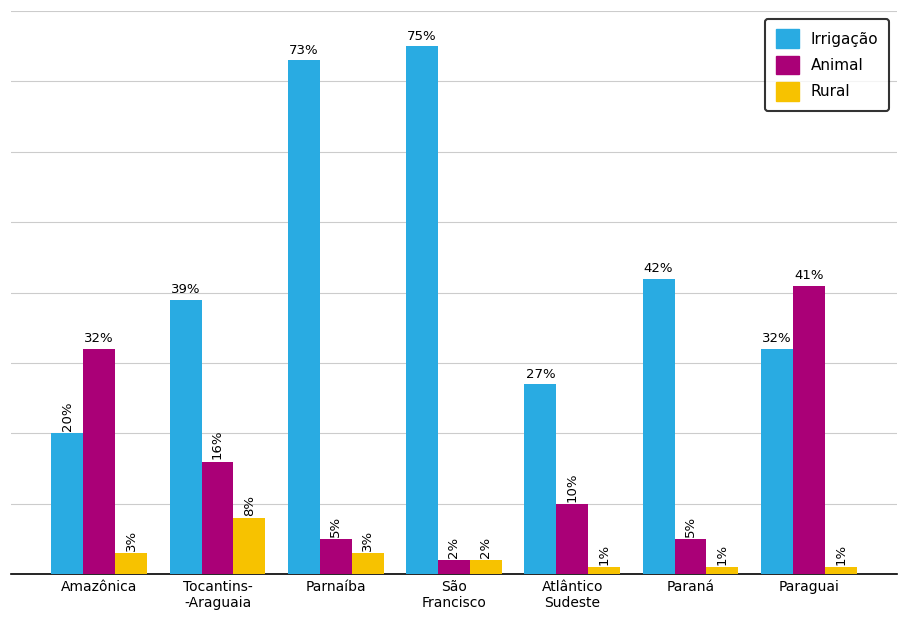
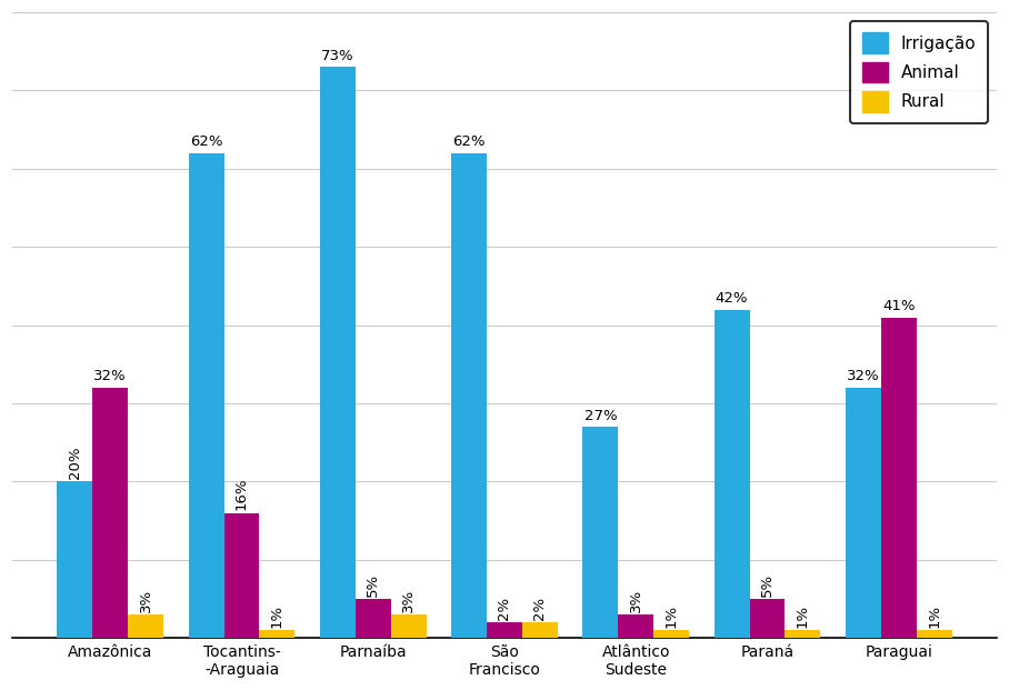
Irrigação/Tocantins- -Araguaia: 39% -> 62%
Rural/Tocantins- -Araguaia: 8% -> 1%
Irrigação/São Francisco: 75% -> 62%
Animal/Atlântico Sudeste: 10% -> 3%
